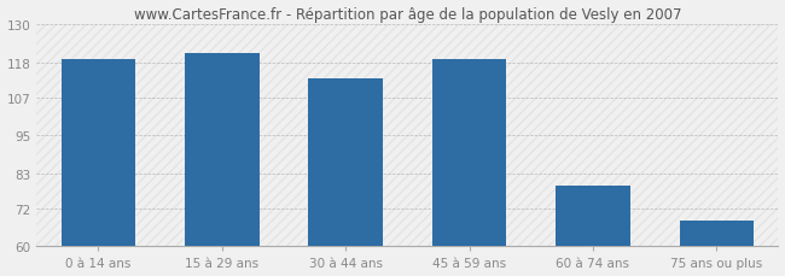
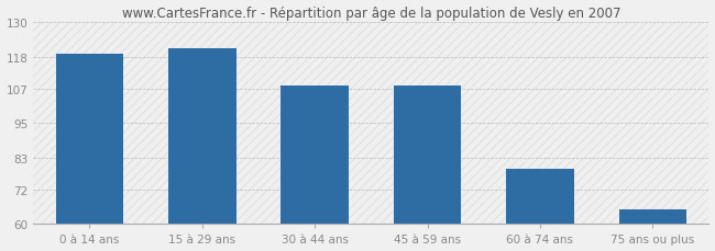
30 à 44 ans: 113 -> 108
45 à 59 ans: 119 -> 108
75 ans ou plus: 68 -> 65
